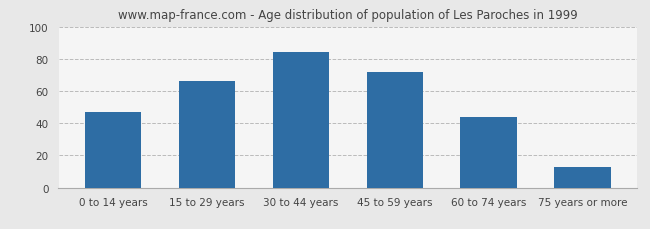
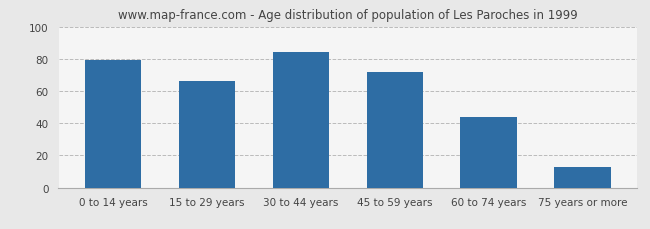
0 to 14 years: 47 -> 79
